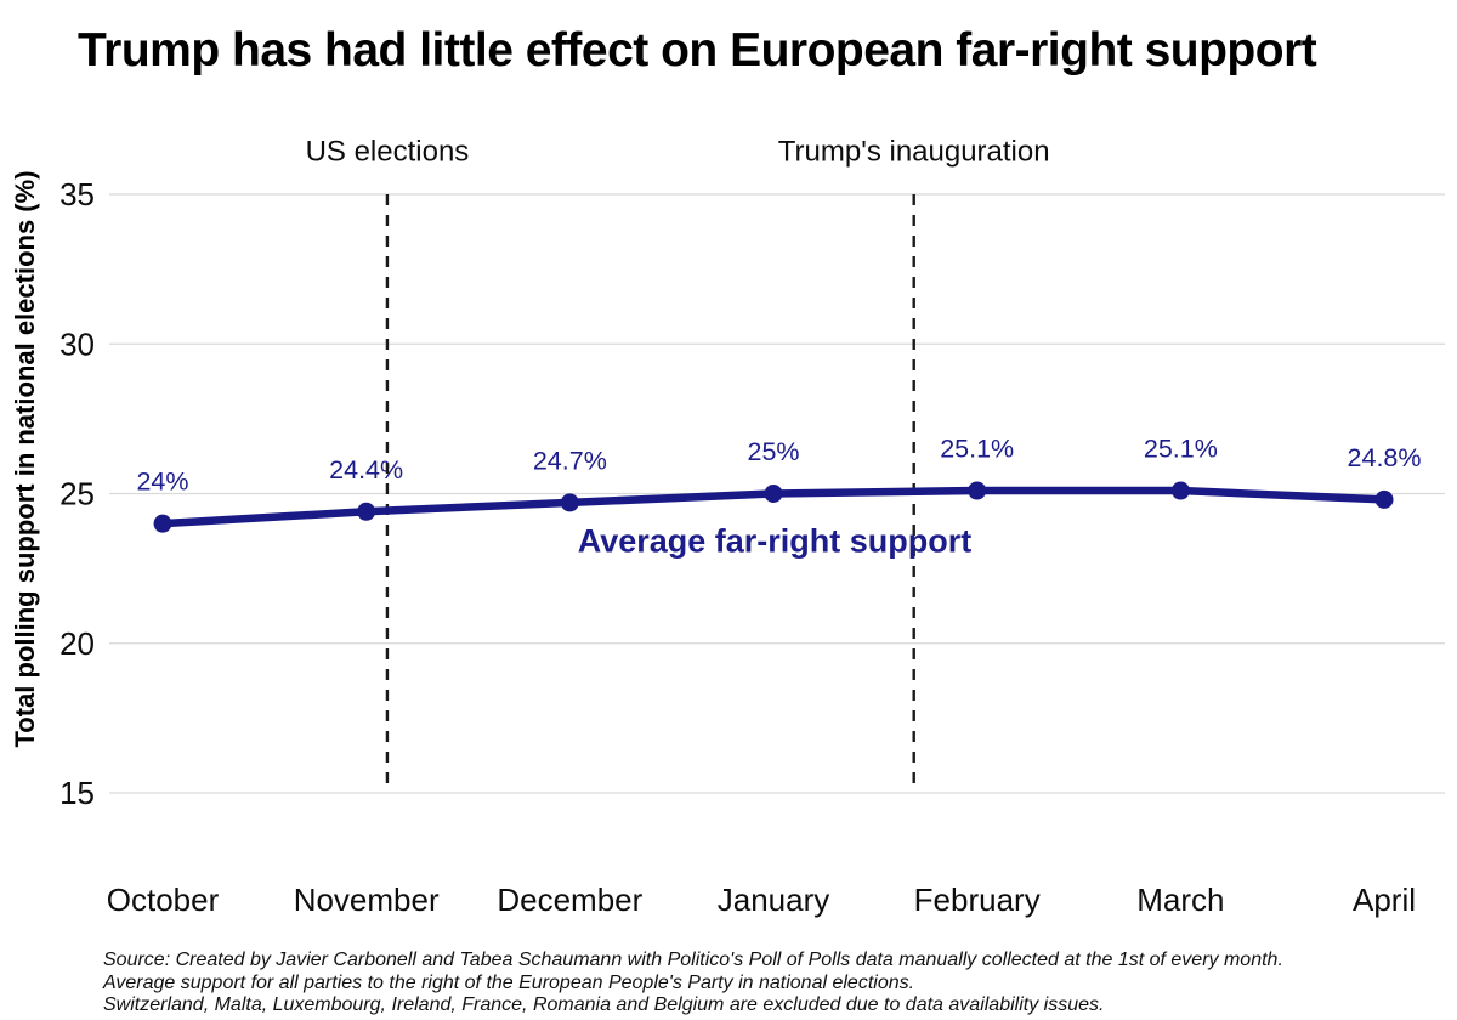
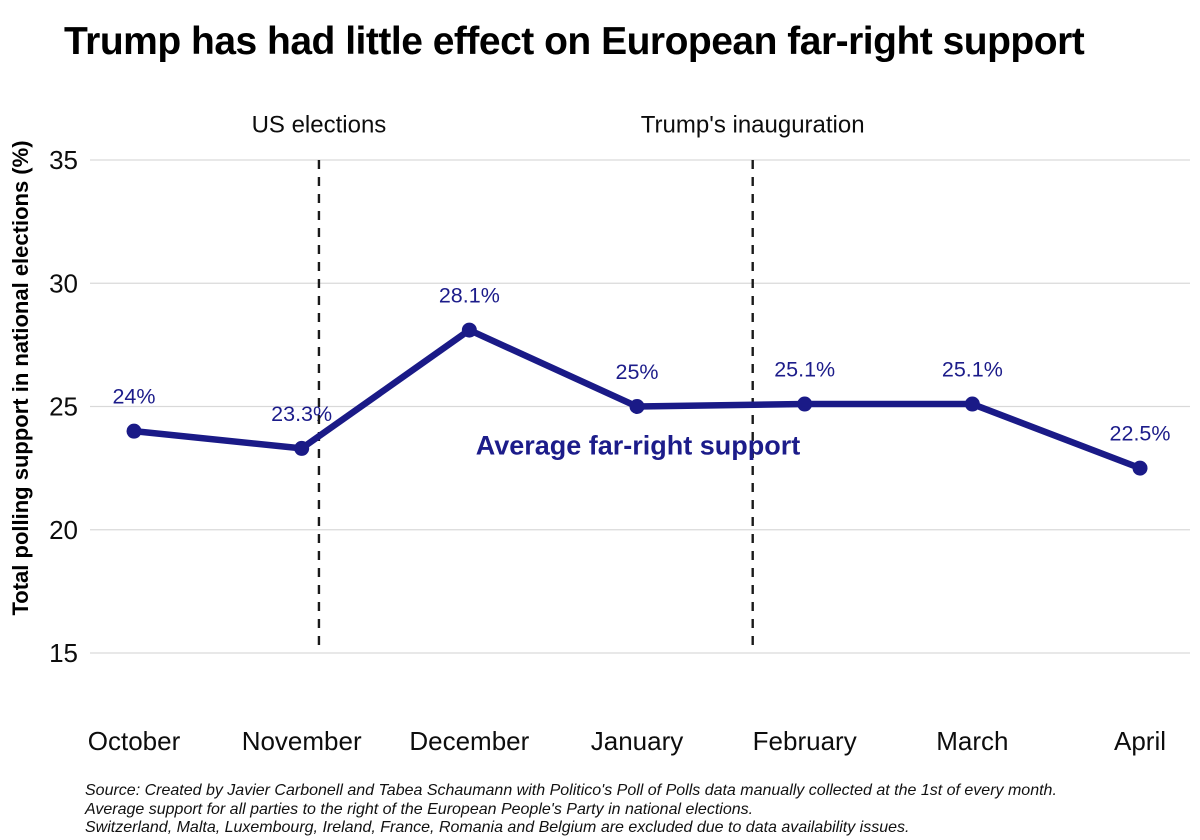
November: 24.4% -> 23.3%
December: 24.7% -> 28.1%
April: 24.8% -> 22.5%
